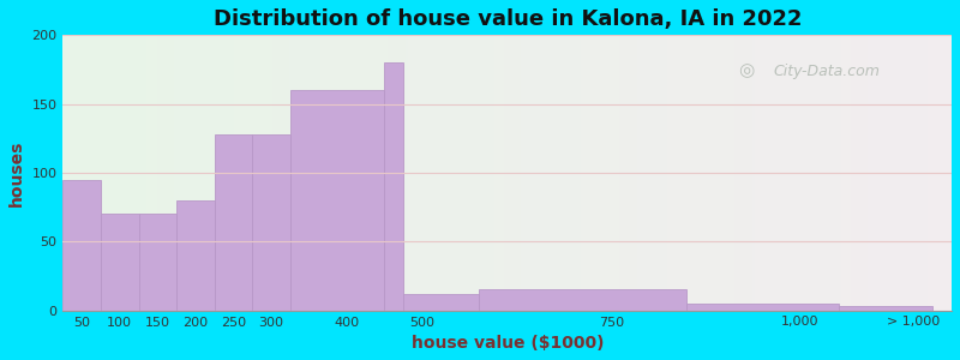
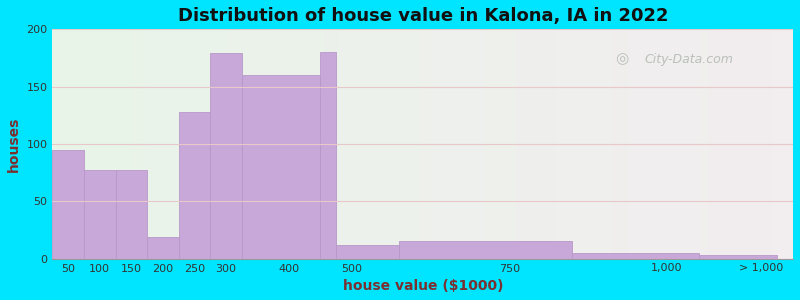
100: 70 -> 77
150: 70 -> 77
200: 80 -> 19
300: 128 -> 179
